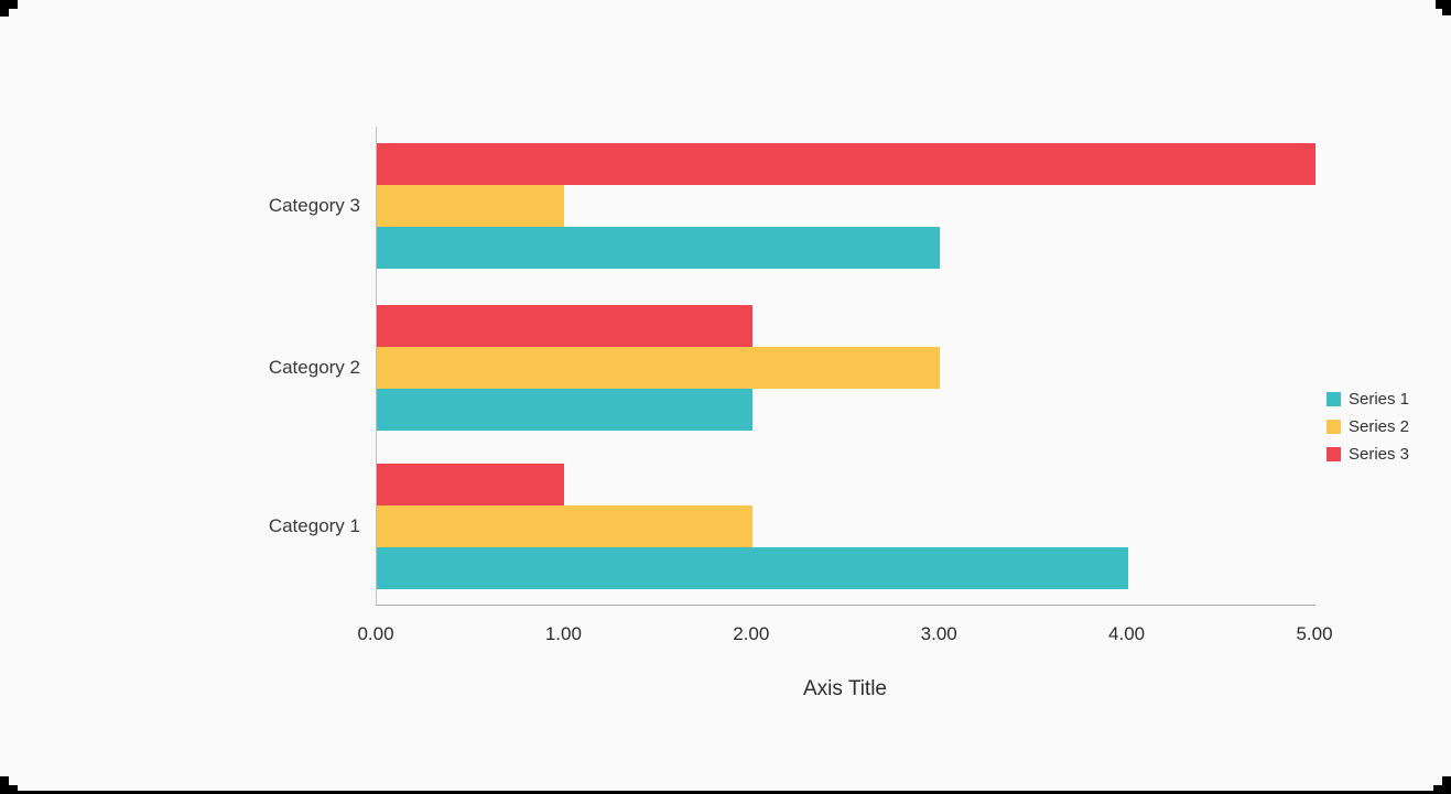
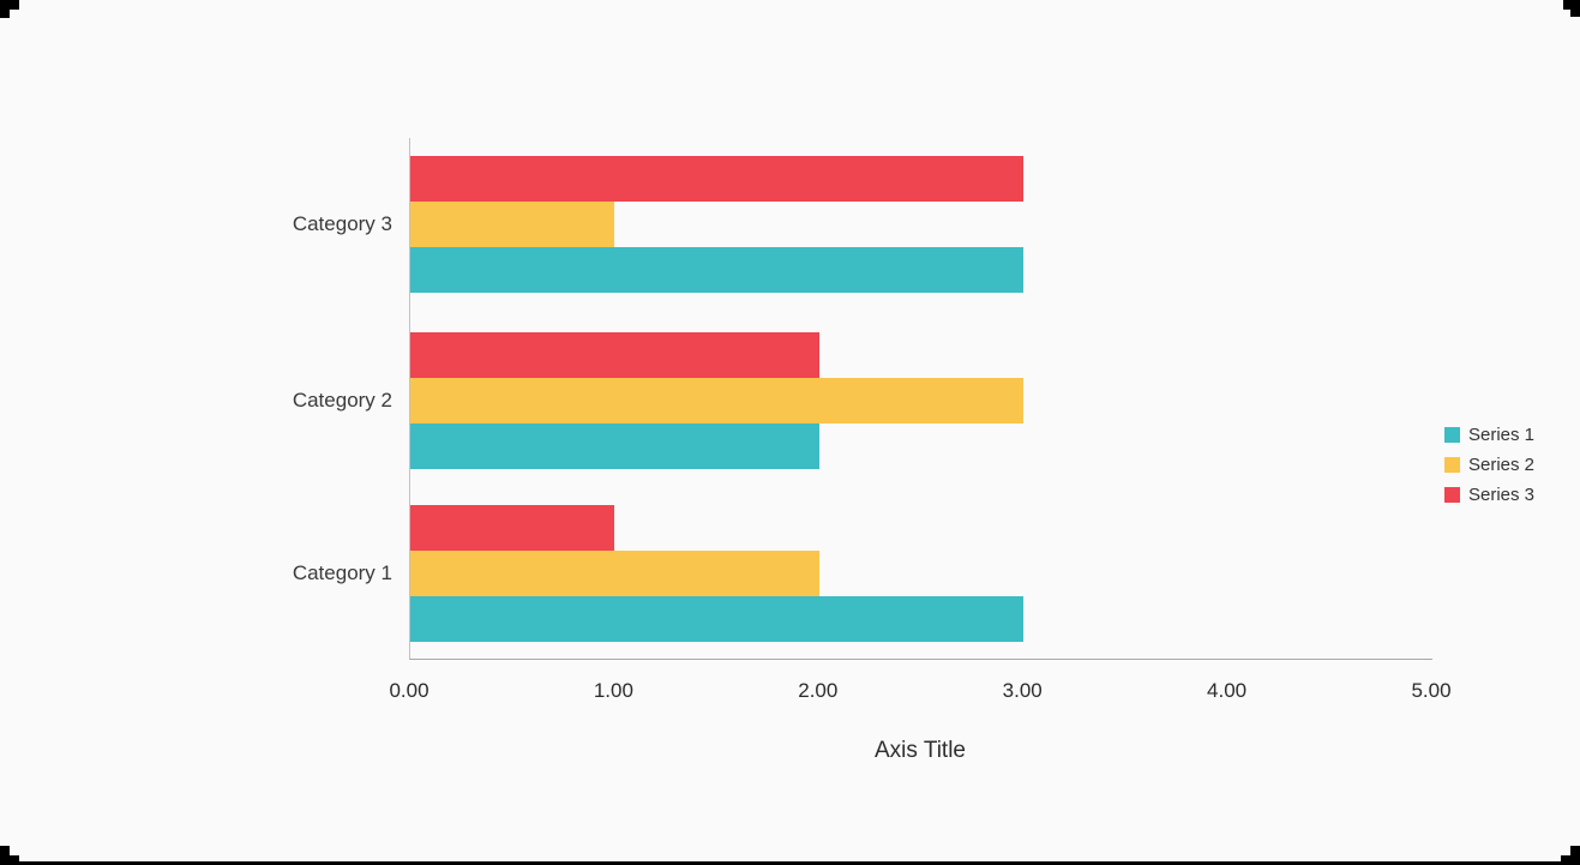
Series 1/Category 1: 4 -> 3
Series 3/Category 3: 5 -> 3
